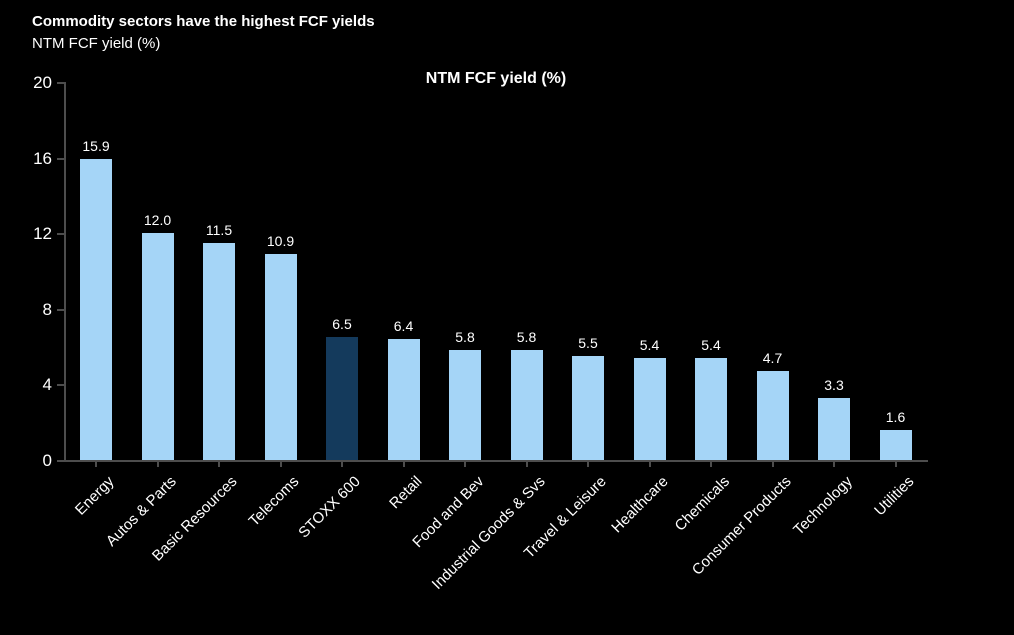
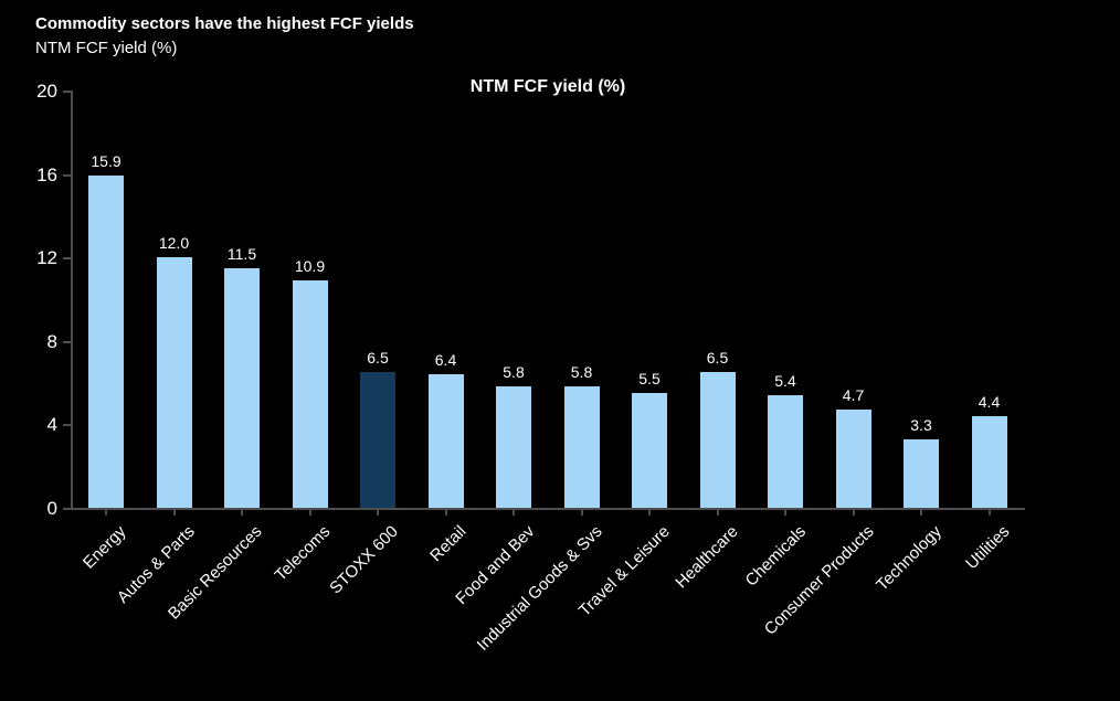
Healthcare: 5.4 -> 6.5
Utilities: 1.6 -> 4.4
